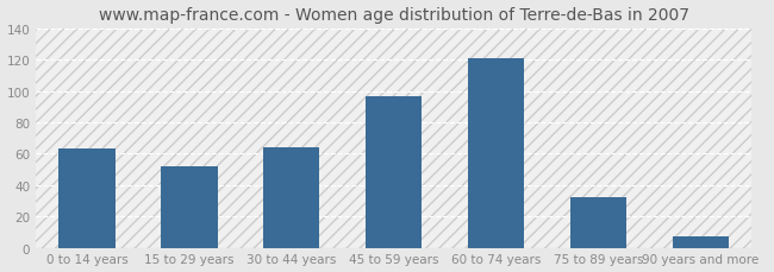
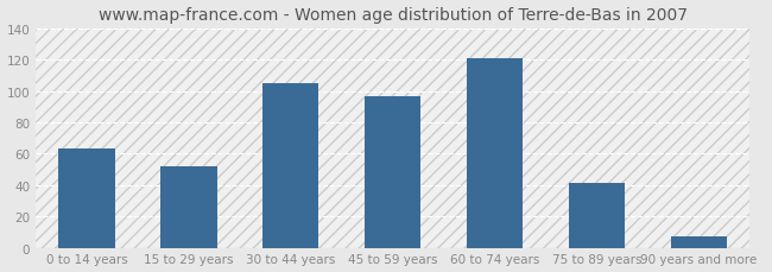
30 to 44 years: 64 -> 105
75 to 89 years: 32 -> 41
